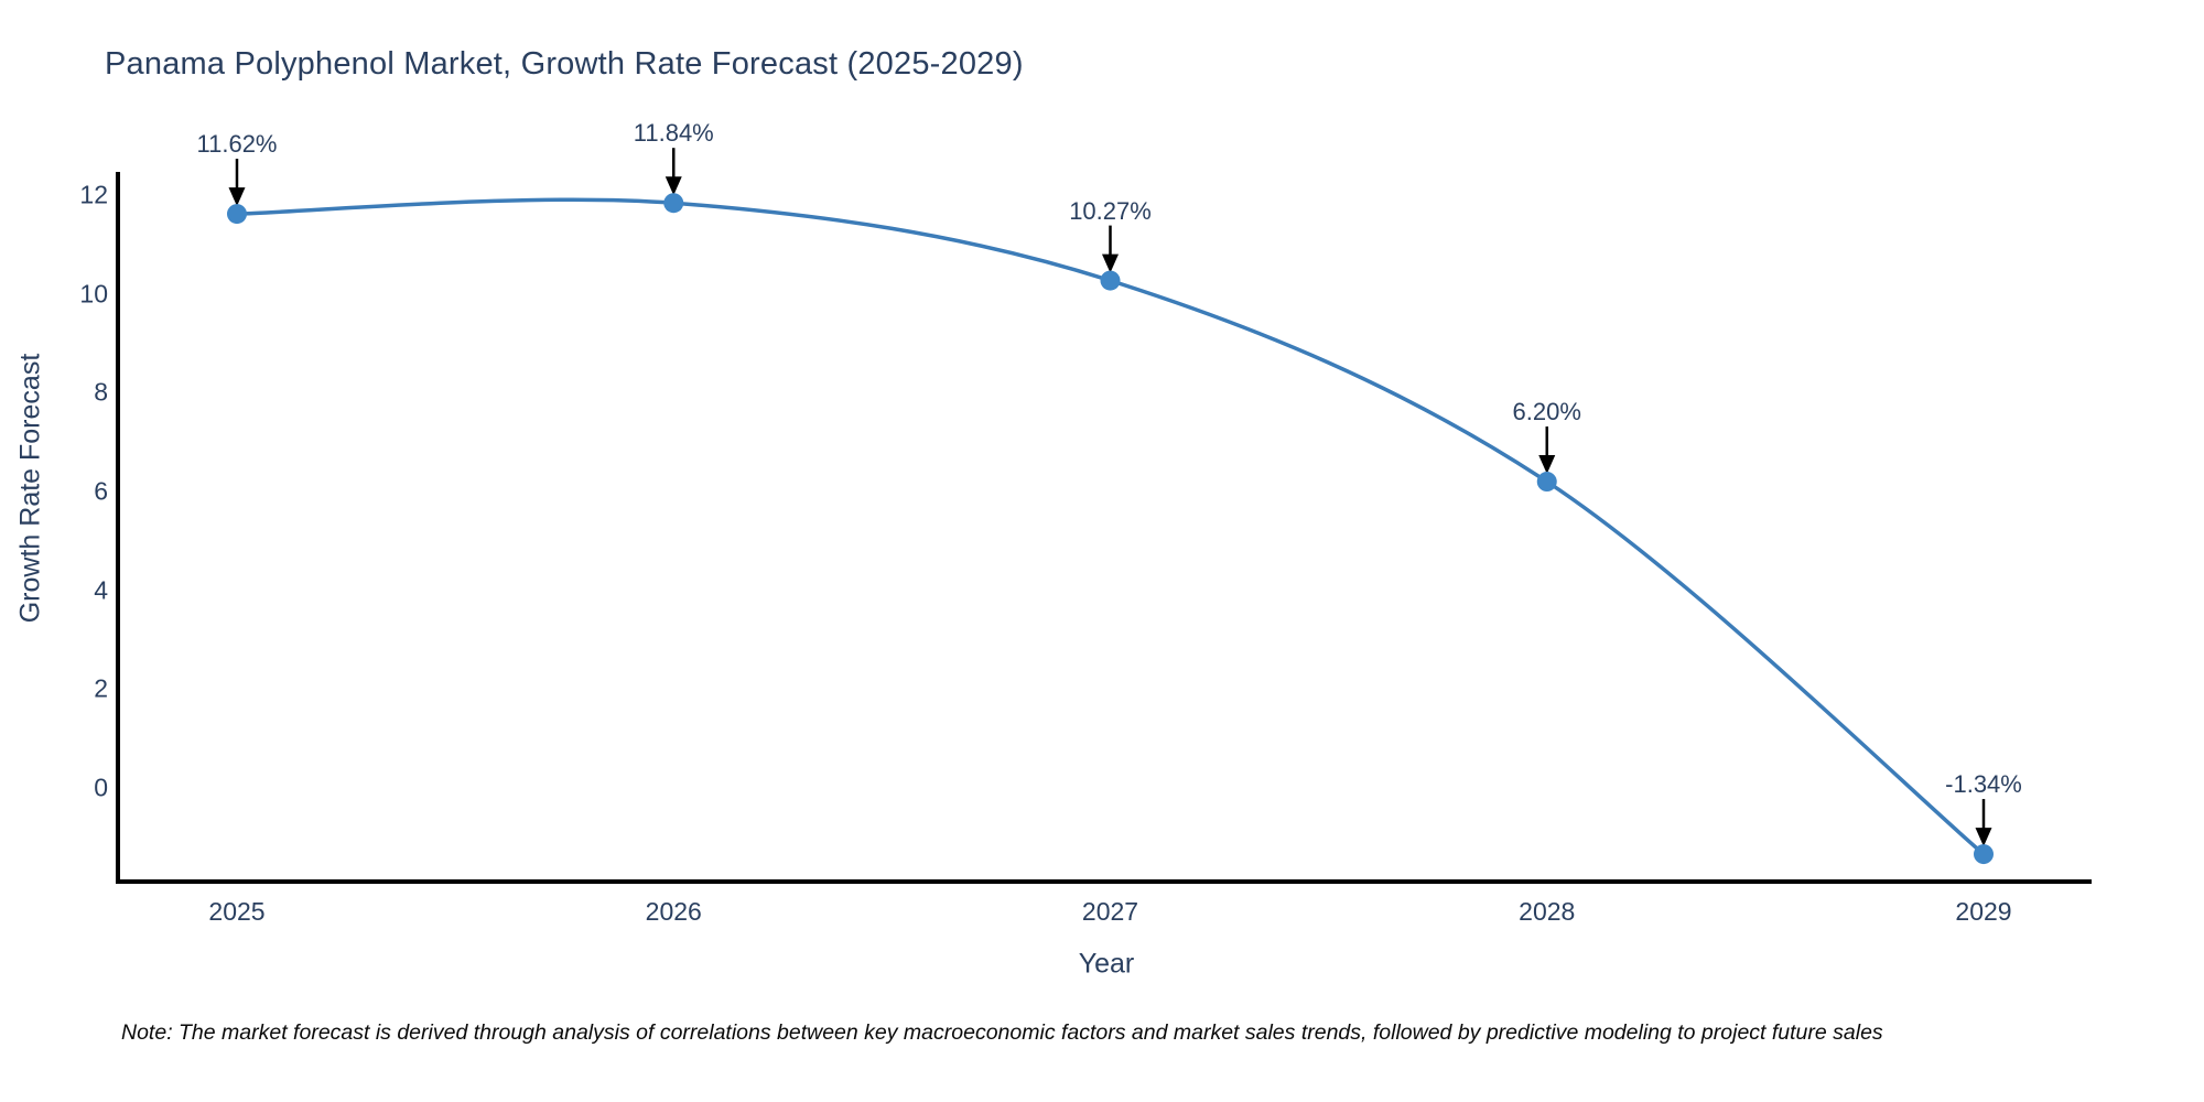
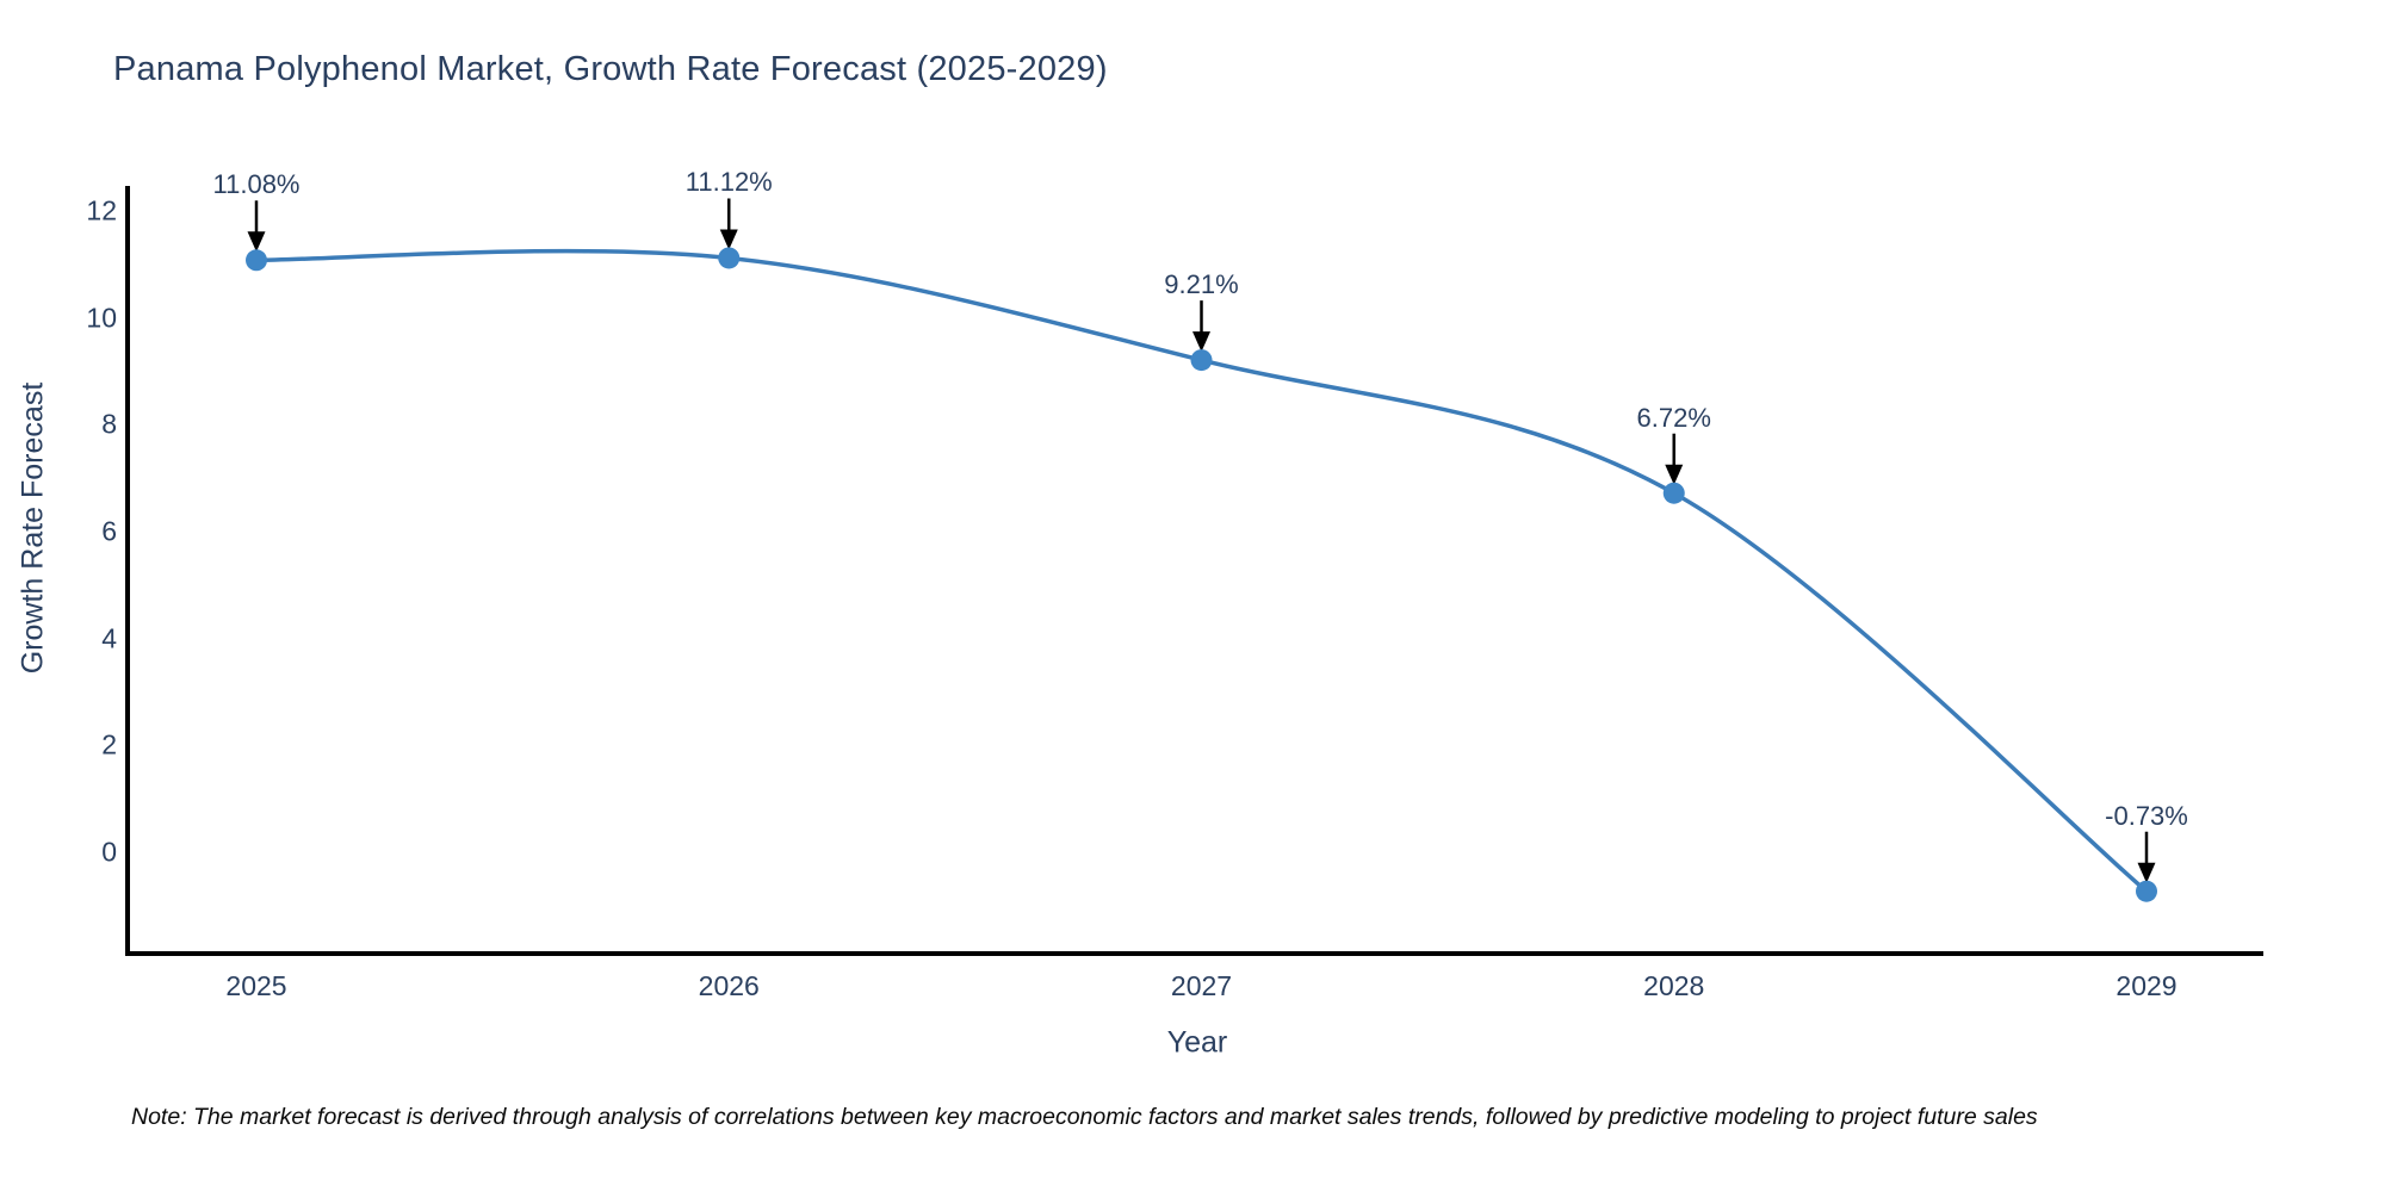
2025: 11.62% -> 11.08%
2026: 11.84% -> 11.12%
2027: 10.27% -> 9.21%
2028: 6.20% -> 6.72%
2029: -1.34% -> -0.73%
